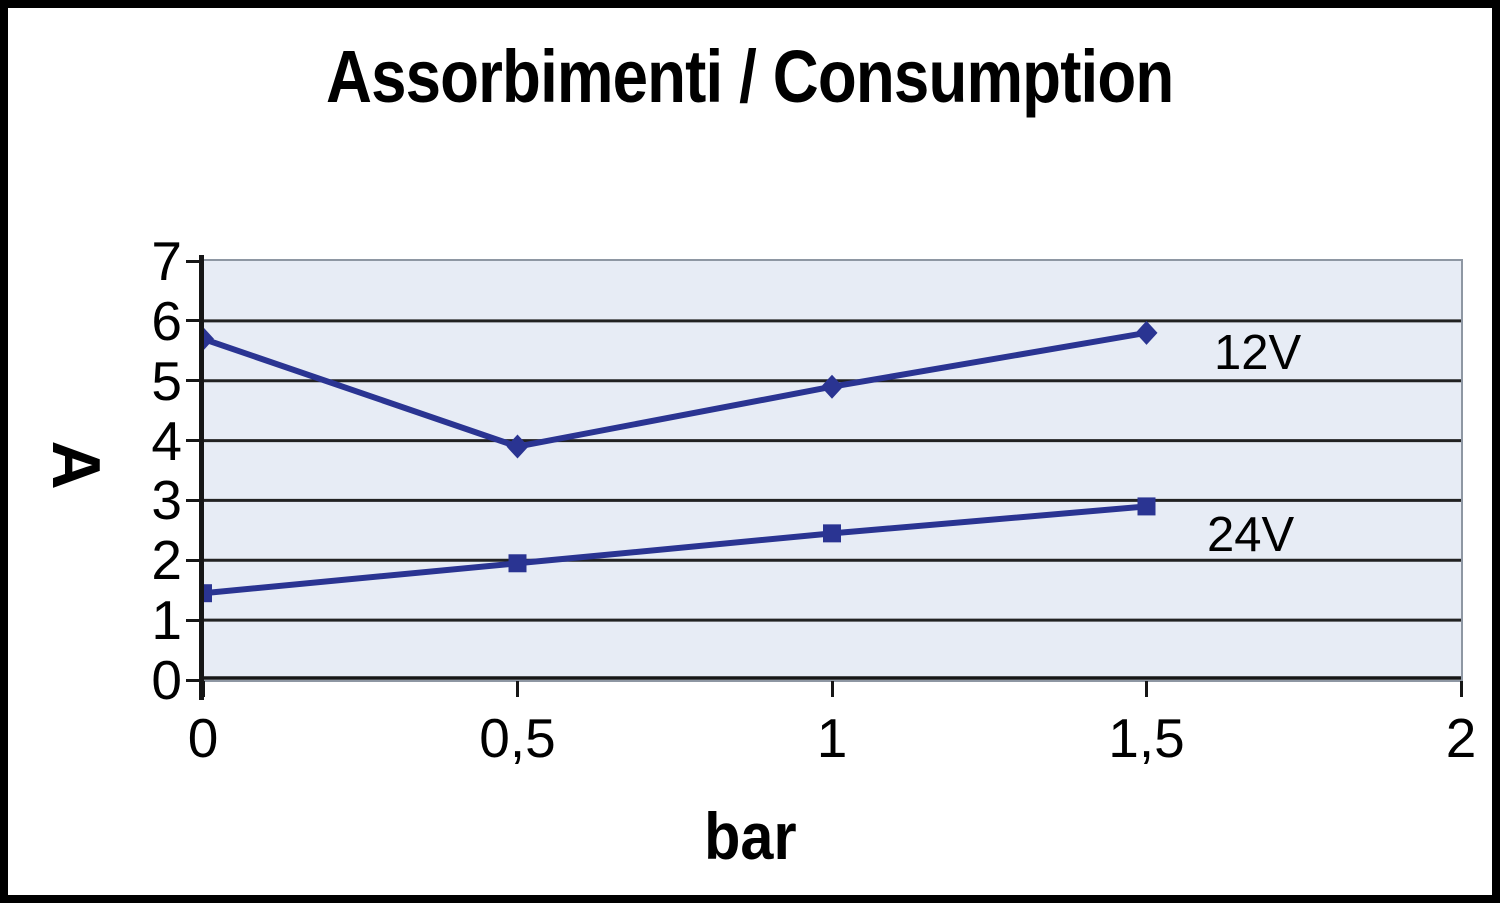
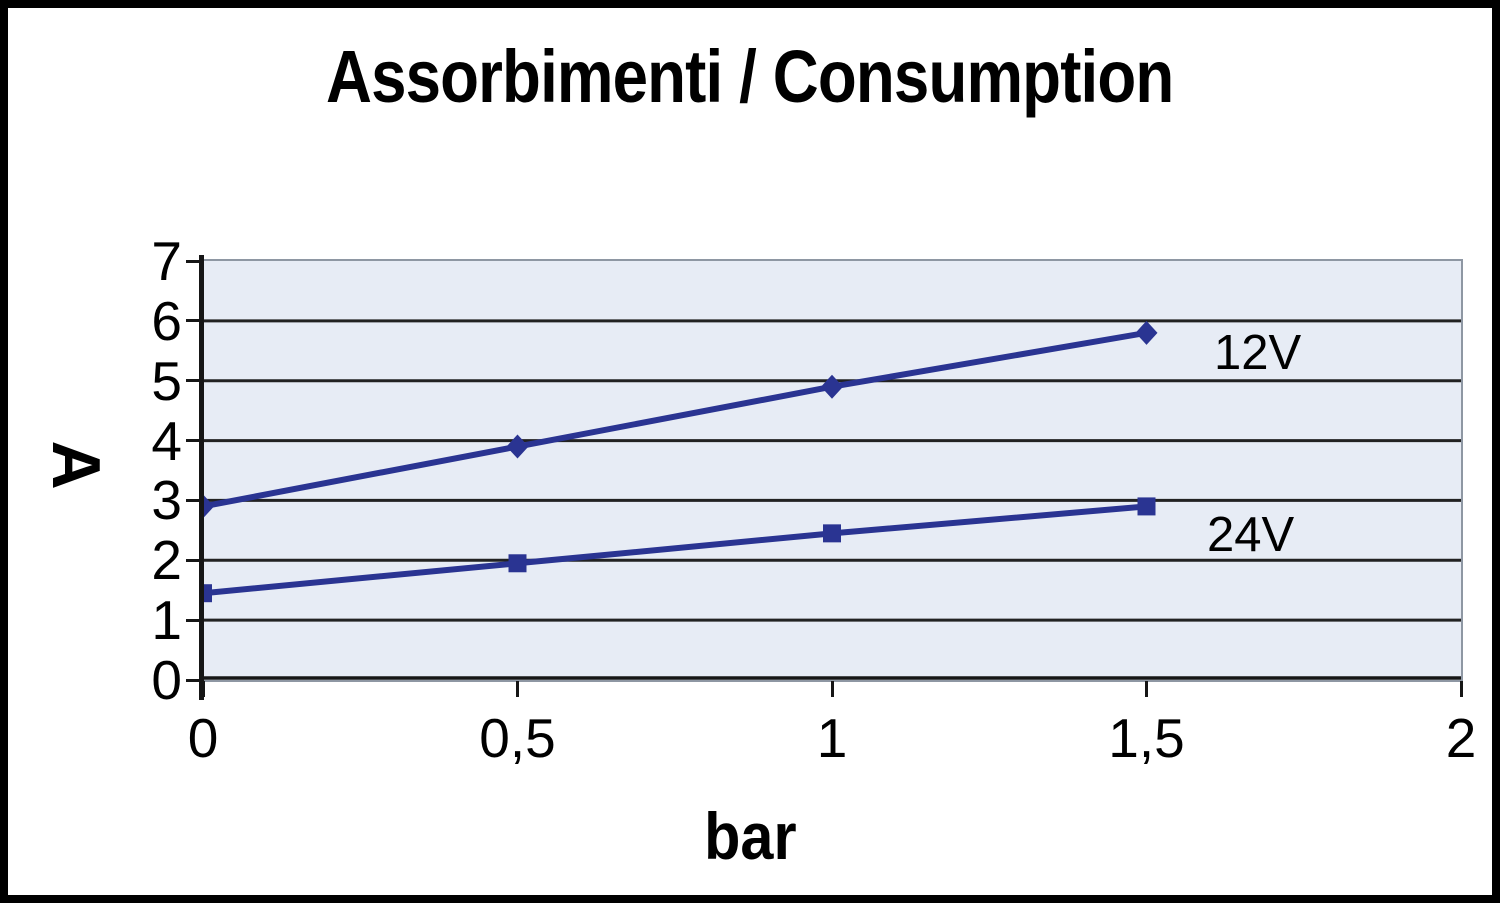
12V/0: 5.7 -> 2.9
